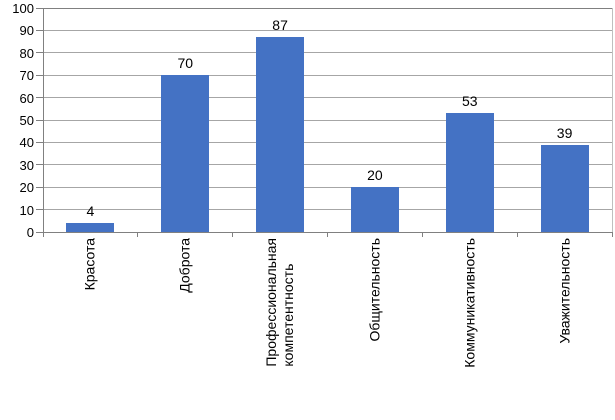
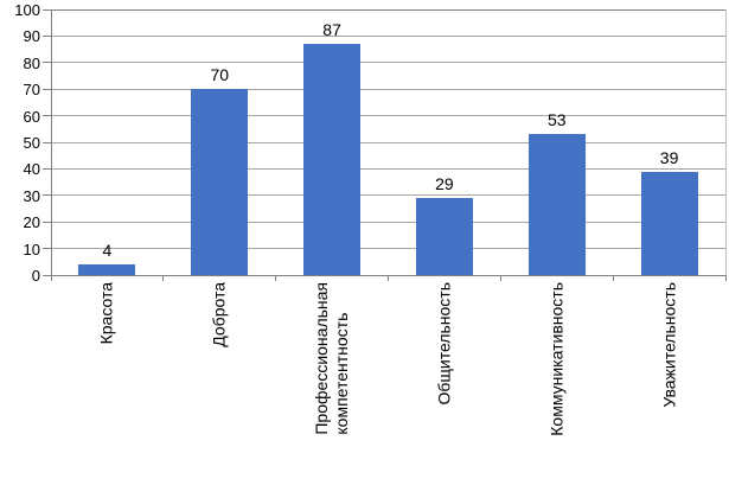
Общительность: 20 -> 29
